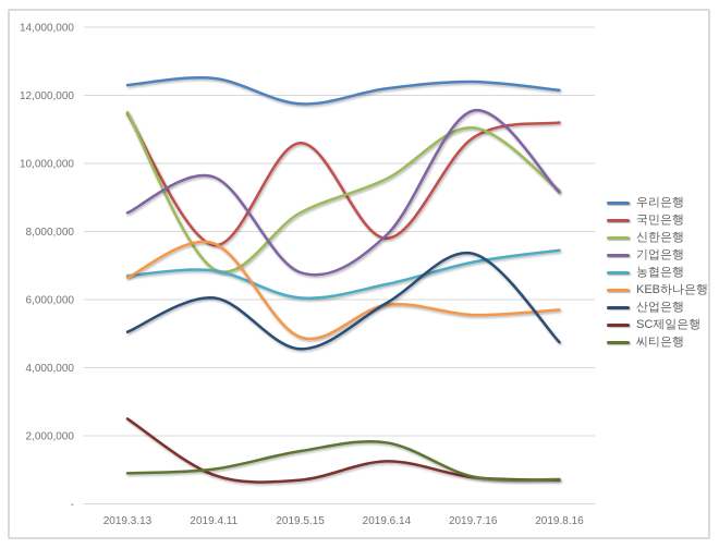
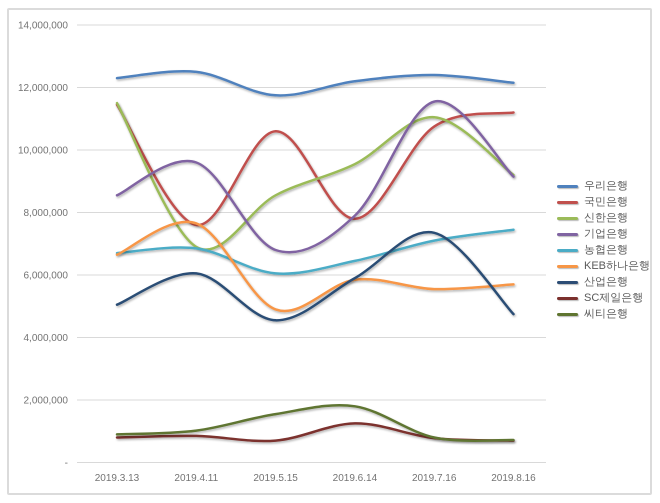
SC제일은행/2019.3.13: 2500000 -> 800000
